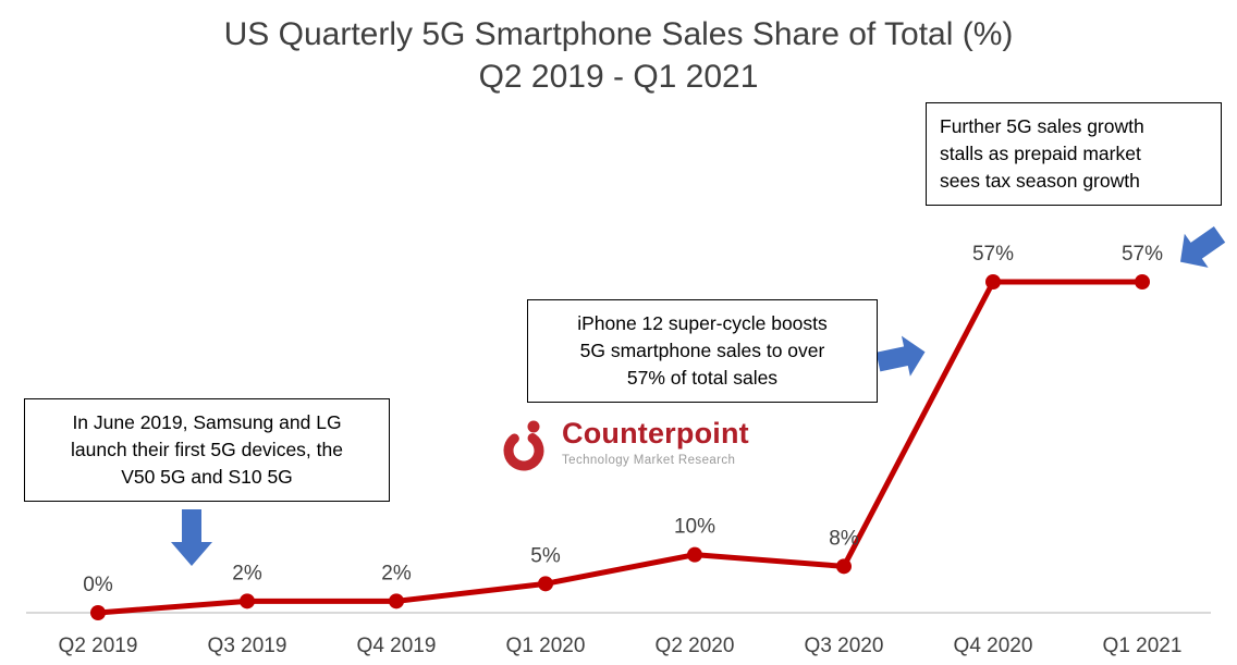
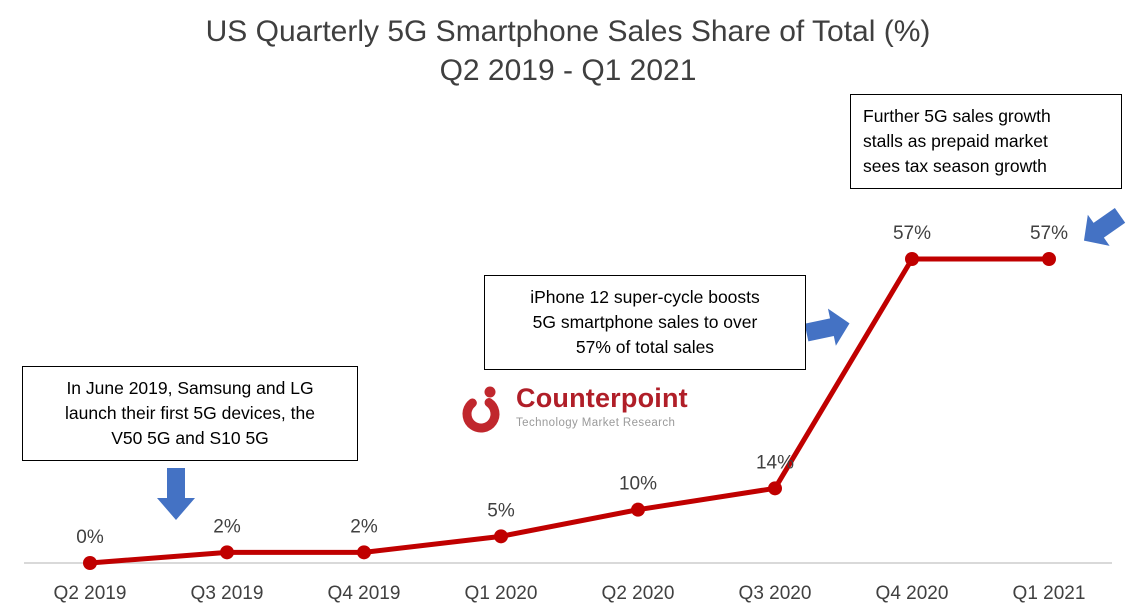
Q3 2020: 8% -> 14%
